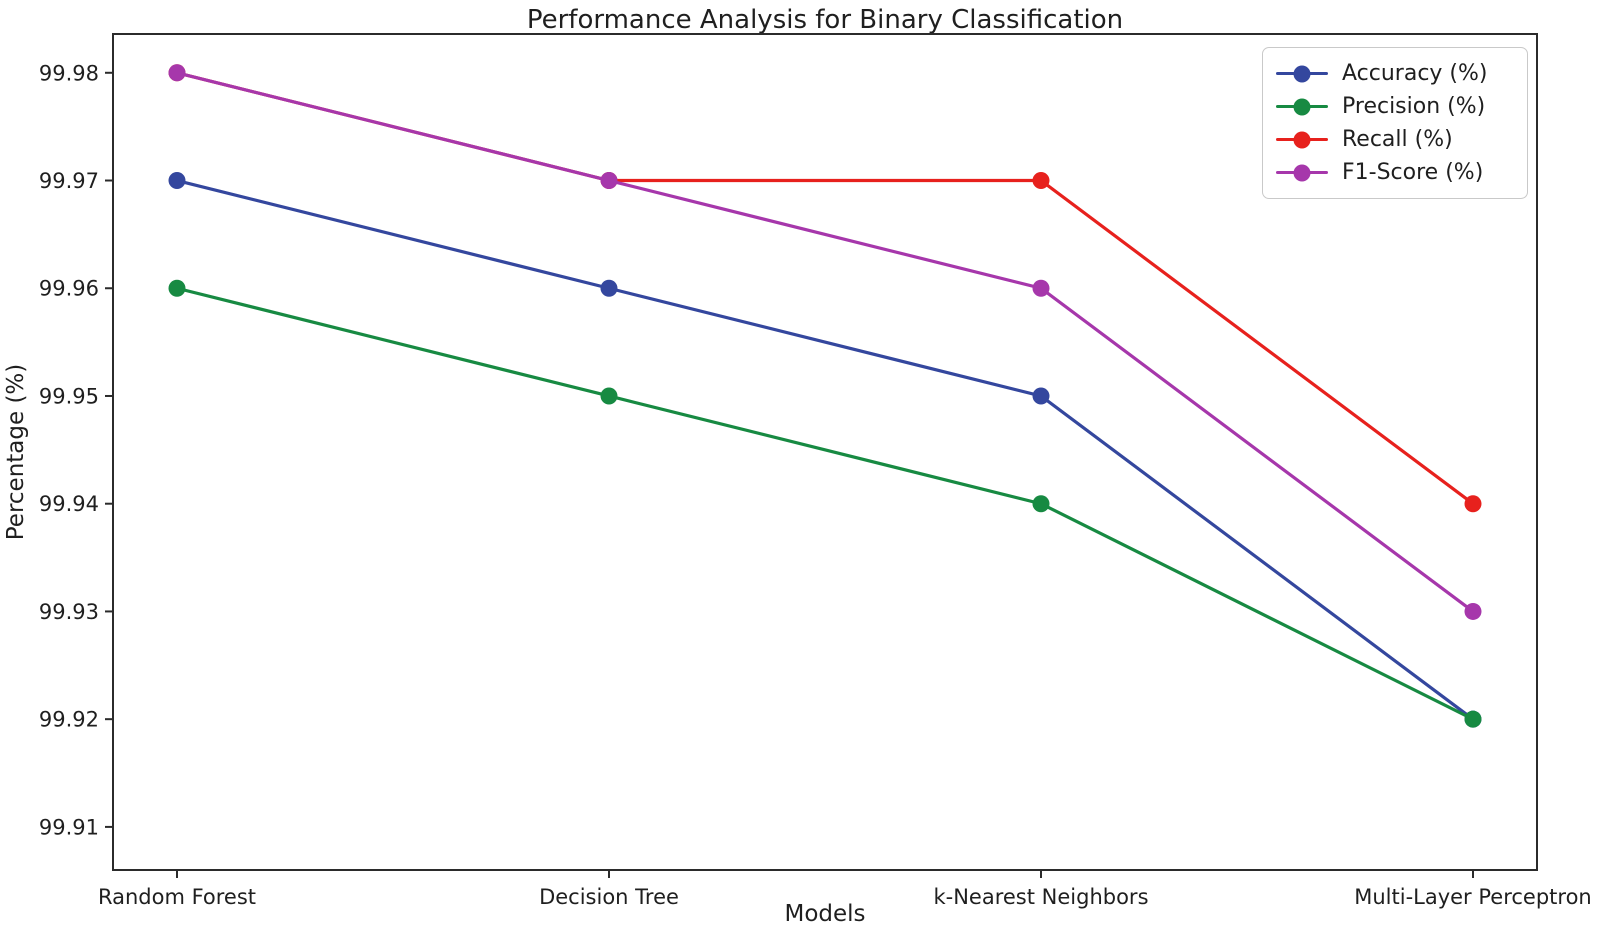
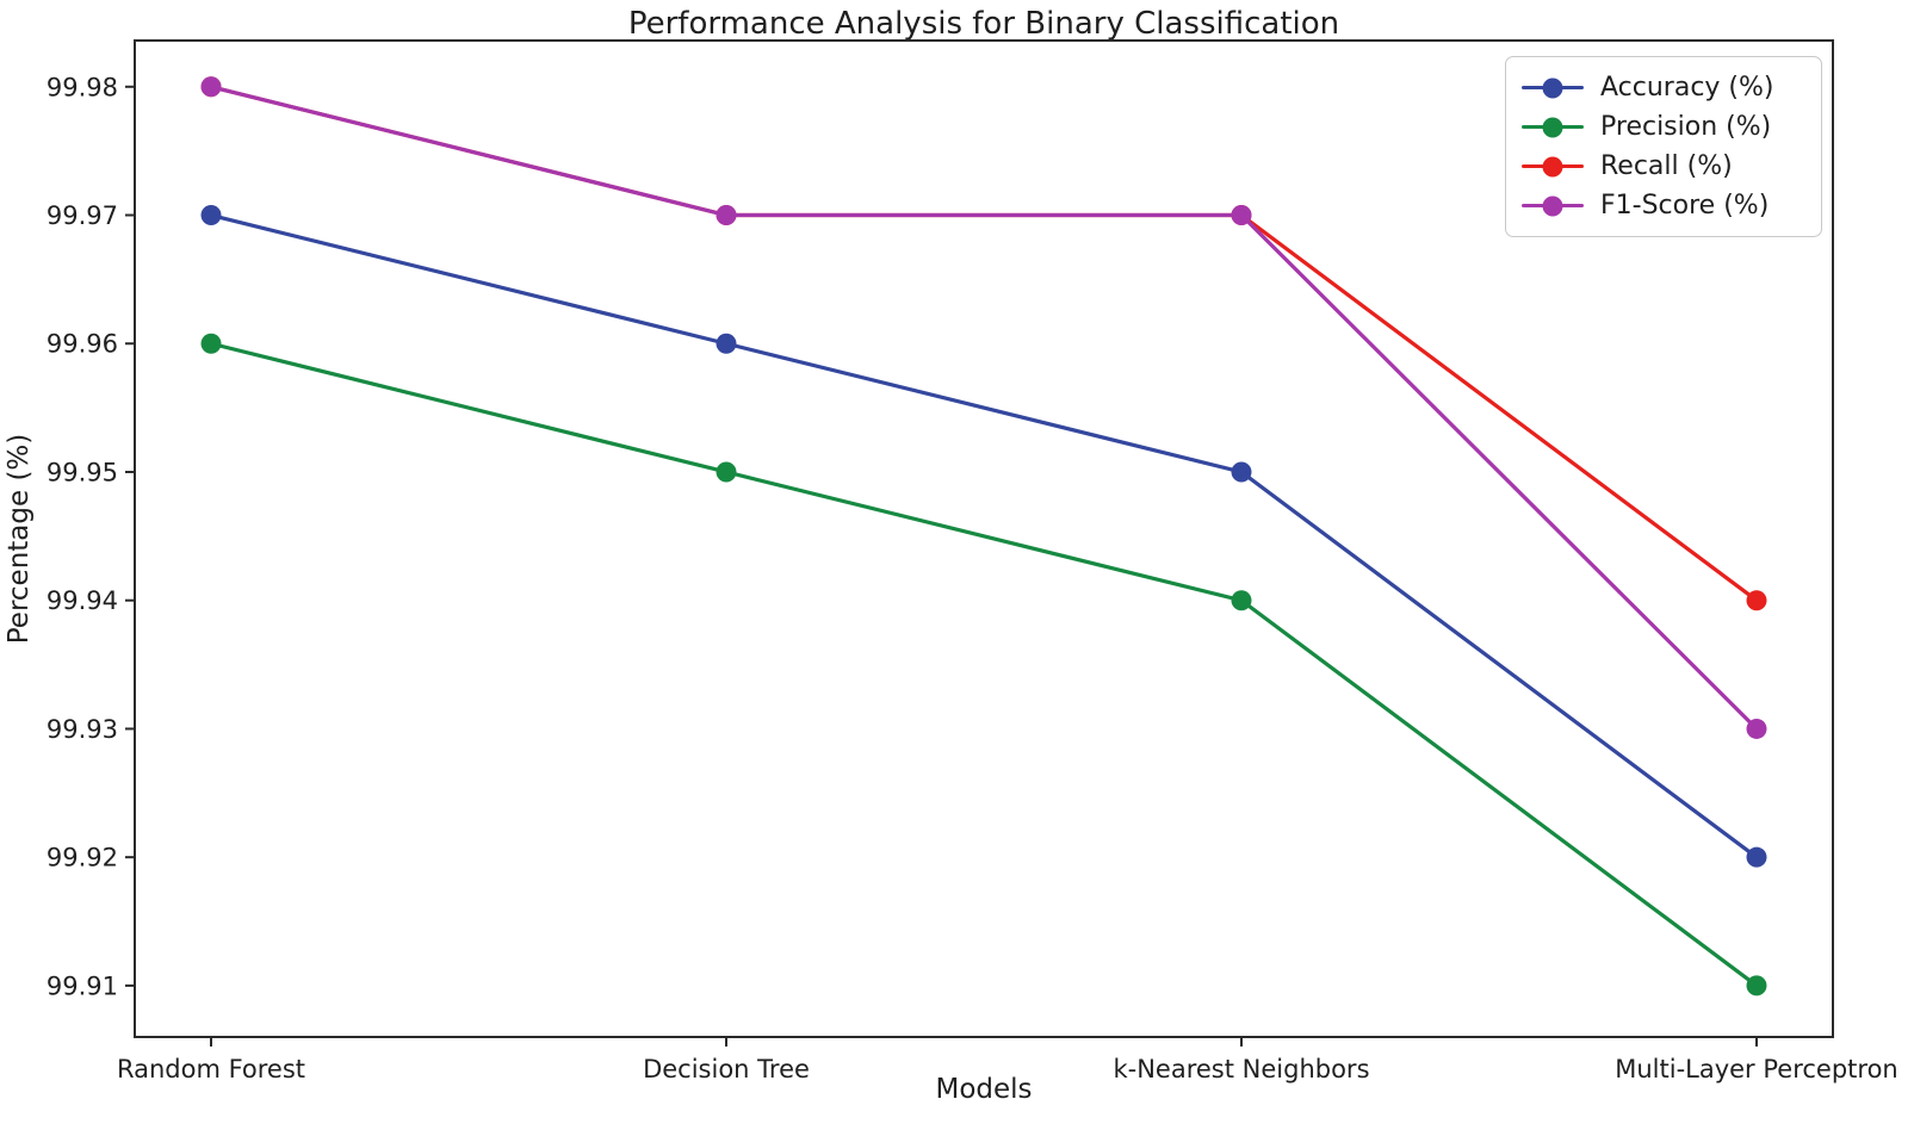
F1-Score (%)/k-Nearest Neighbors: 99.96 -> 99.97
Precision (%)/Multi-Layer Perceptron: 99.92 -> 99.91
